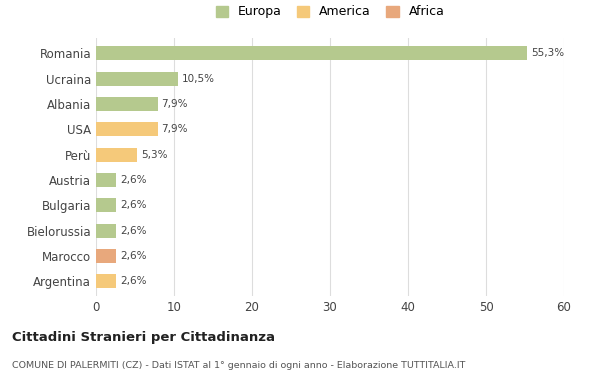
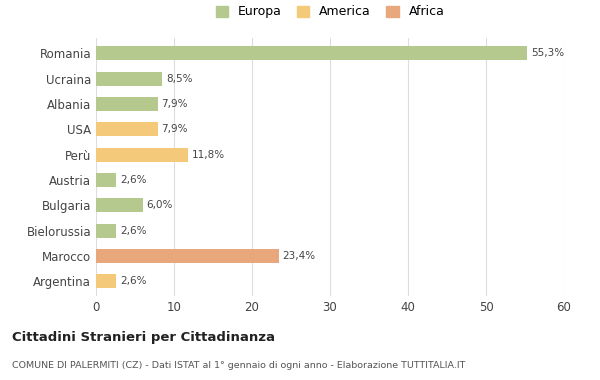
Ucraina: 10,5% -> 8,5%
Perù: 5,3% -> 11,8%
Bulgaria: 2,6% -> 6,0%
Marocco: 2,6% -> 23,4%
